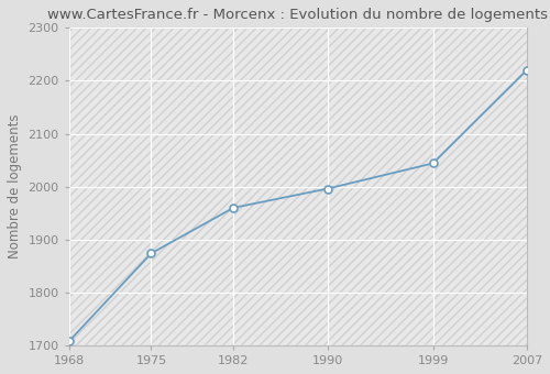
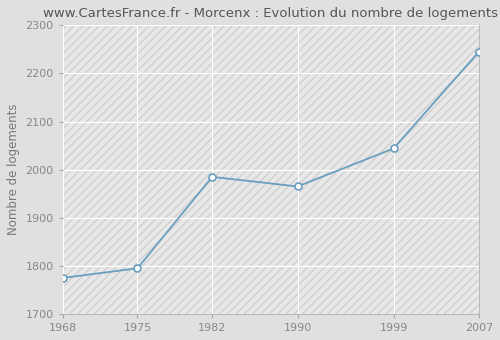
1968: 1708 -> 1775
1975: 1874 -> 1795
1982: 1960 -> 1985
1990: 1996 -> 1965
2007: 2220 -> 2245
